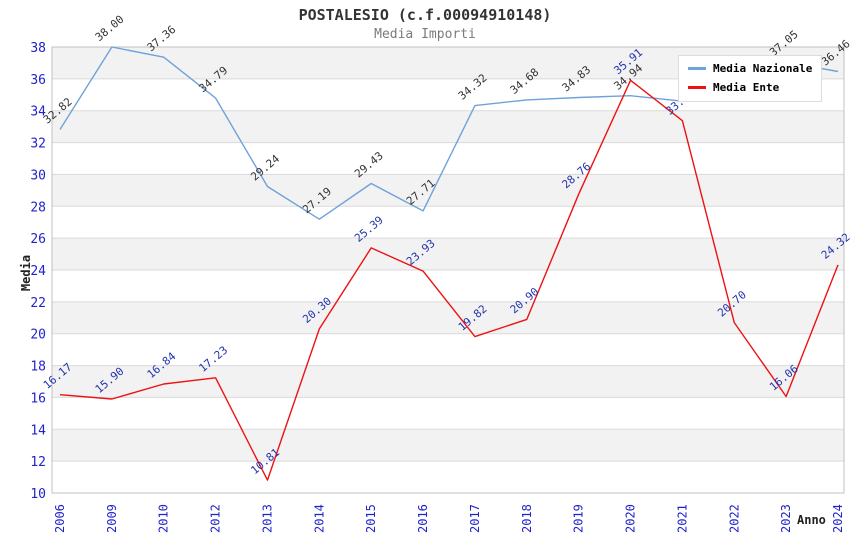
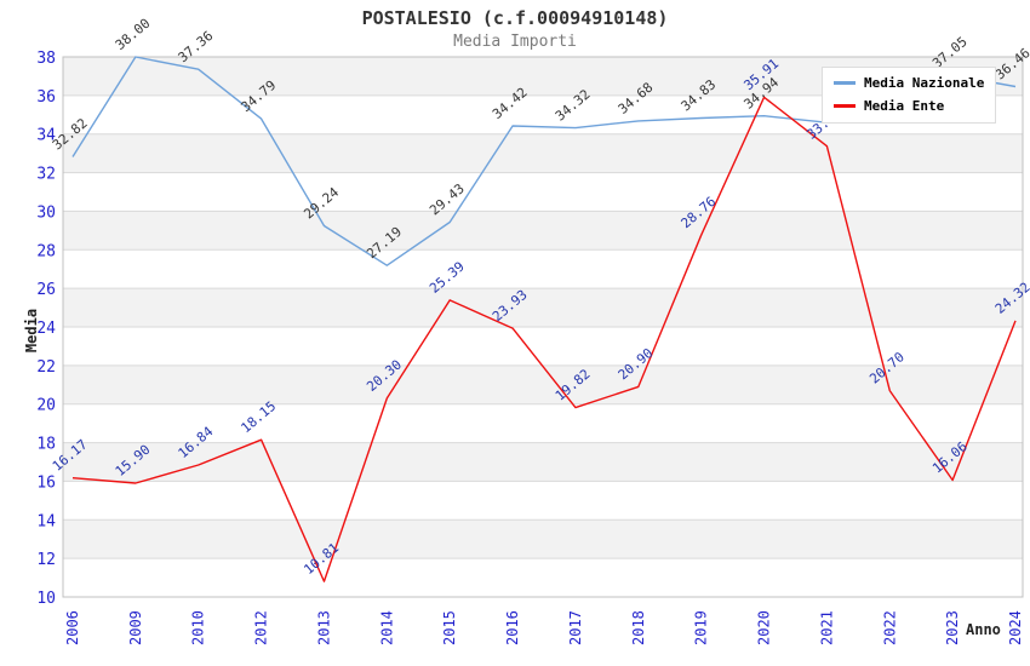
Media Ente/2012: 17.23 -> 18.15
Media Nazionale/2016: 27.71 -> 34.42
